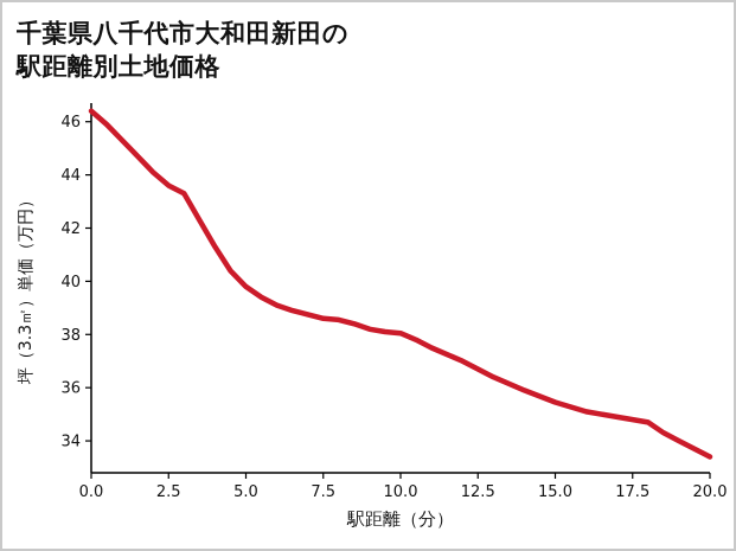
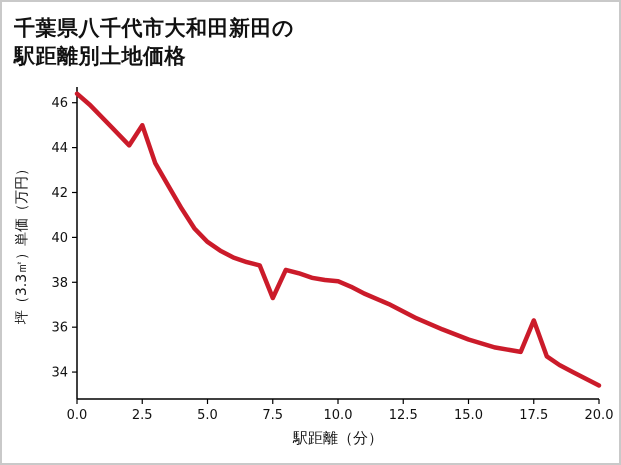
2.5: 43,6 -> 45,0
7.5: 38,6 -> 37,3
17.5: 34,8 -> 36,3
